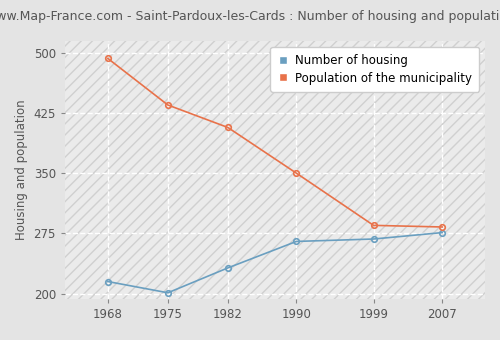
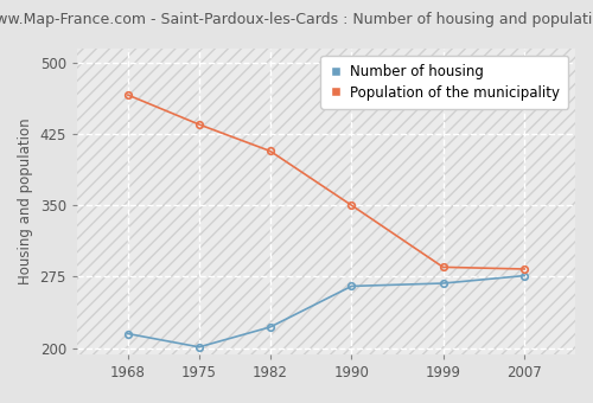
Population of the municipality/1968: 493 -> 466
Number of housing/1982: 232 -> 222
